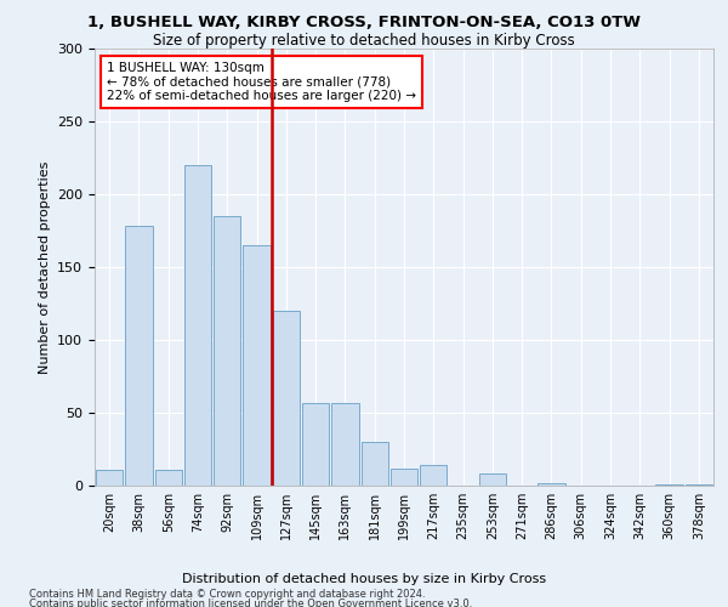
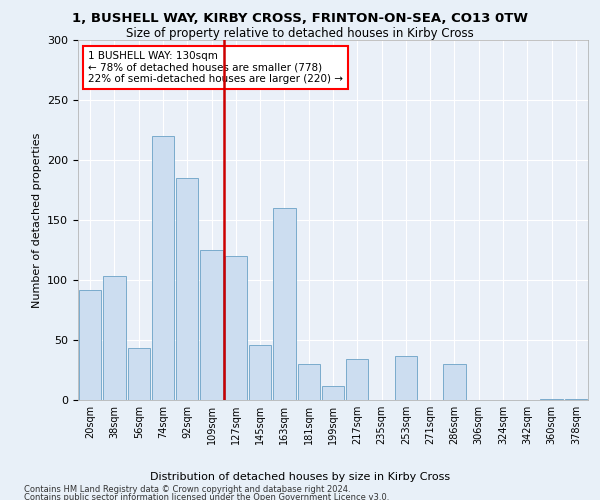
20sqm: 11 -> 92
38sqm: 178 -> 103
56sqm: 11 -> 43
109sqm: 165 -> 125
145sqm: 57 -> 46
163sqm: 57 -> 160
217sqm: 14 -> 34
253sqm: 8 -> 37
286sqm: 2 -> 30
